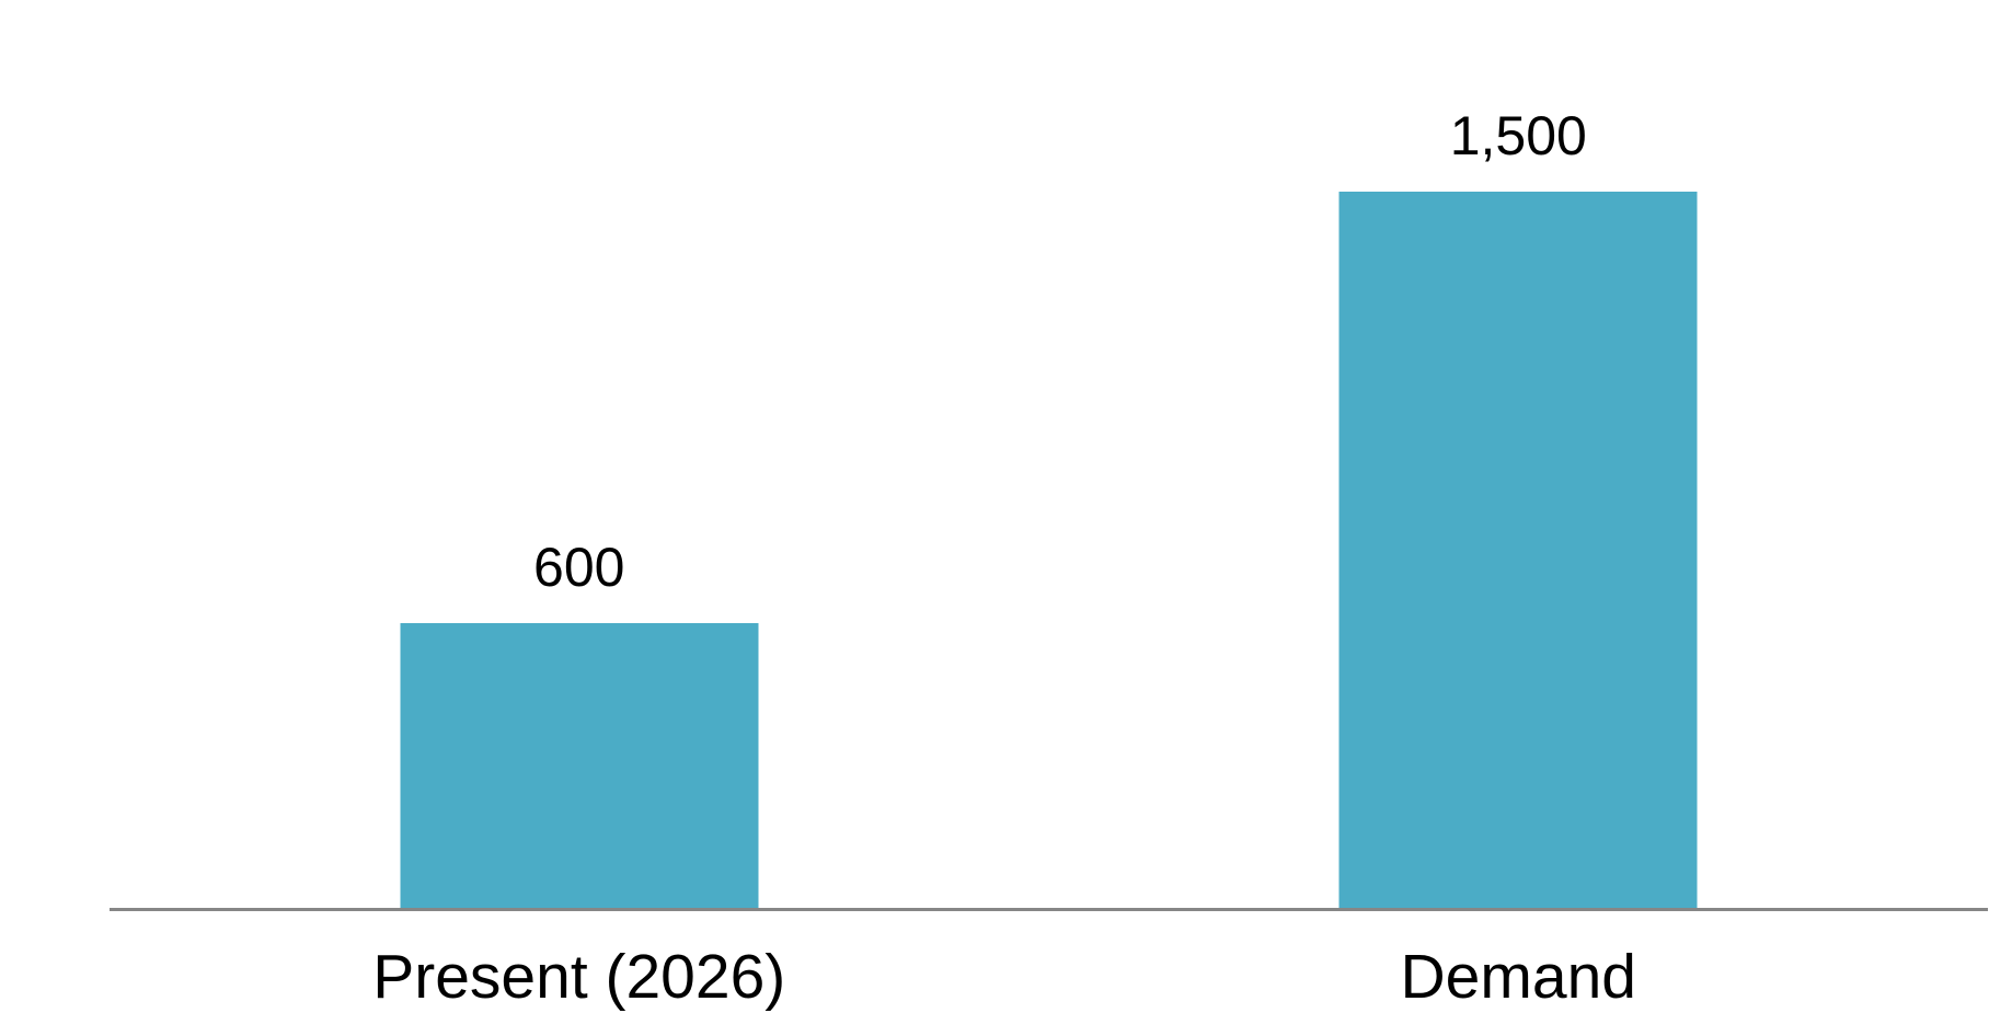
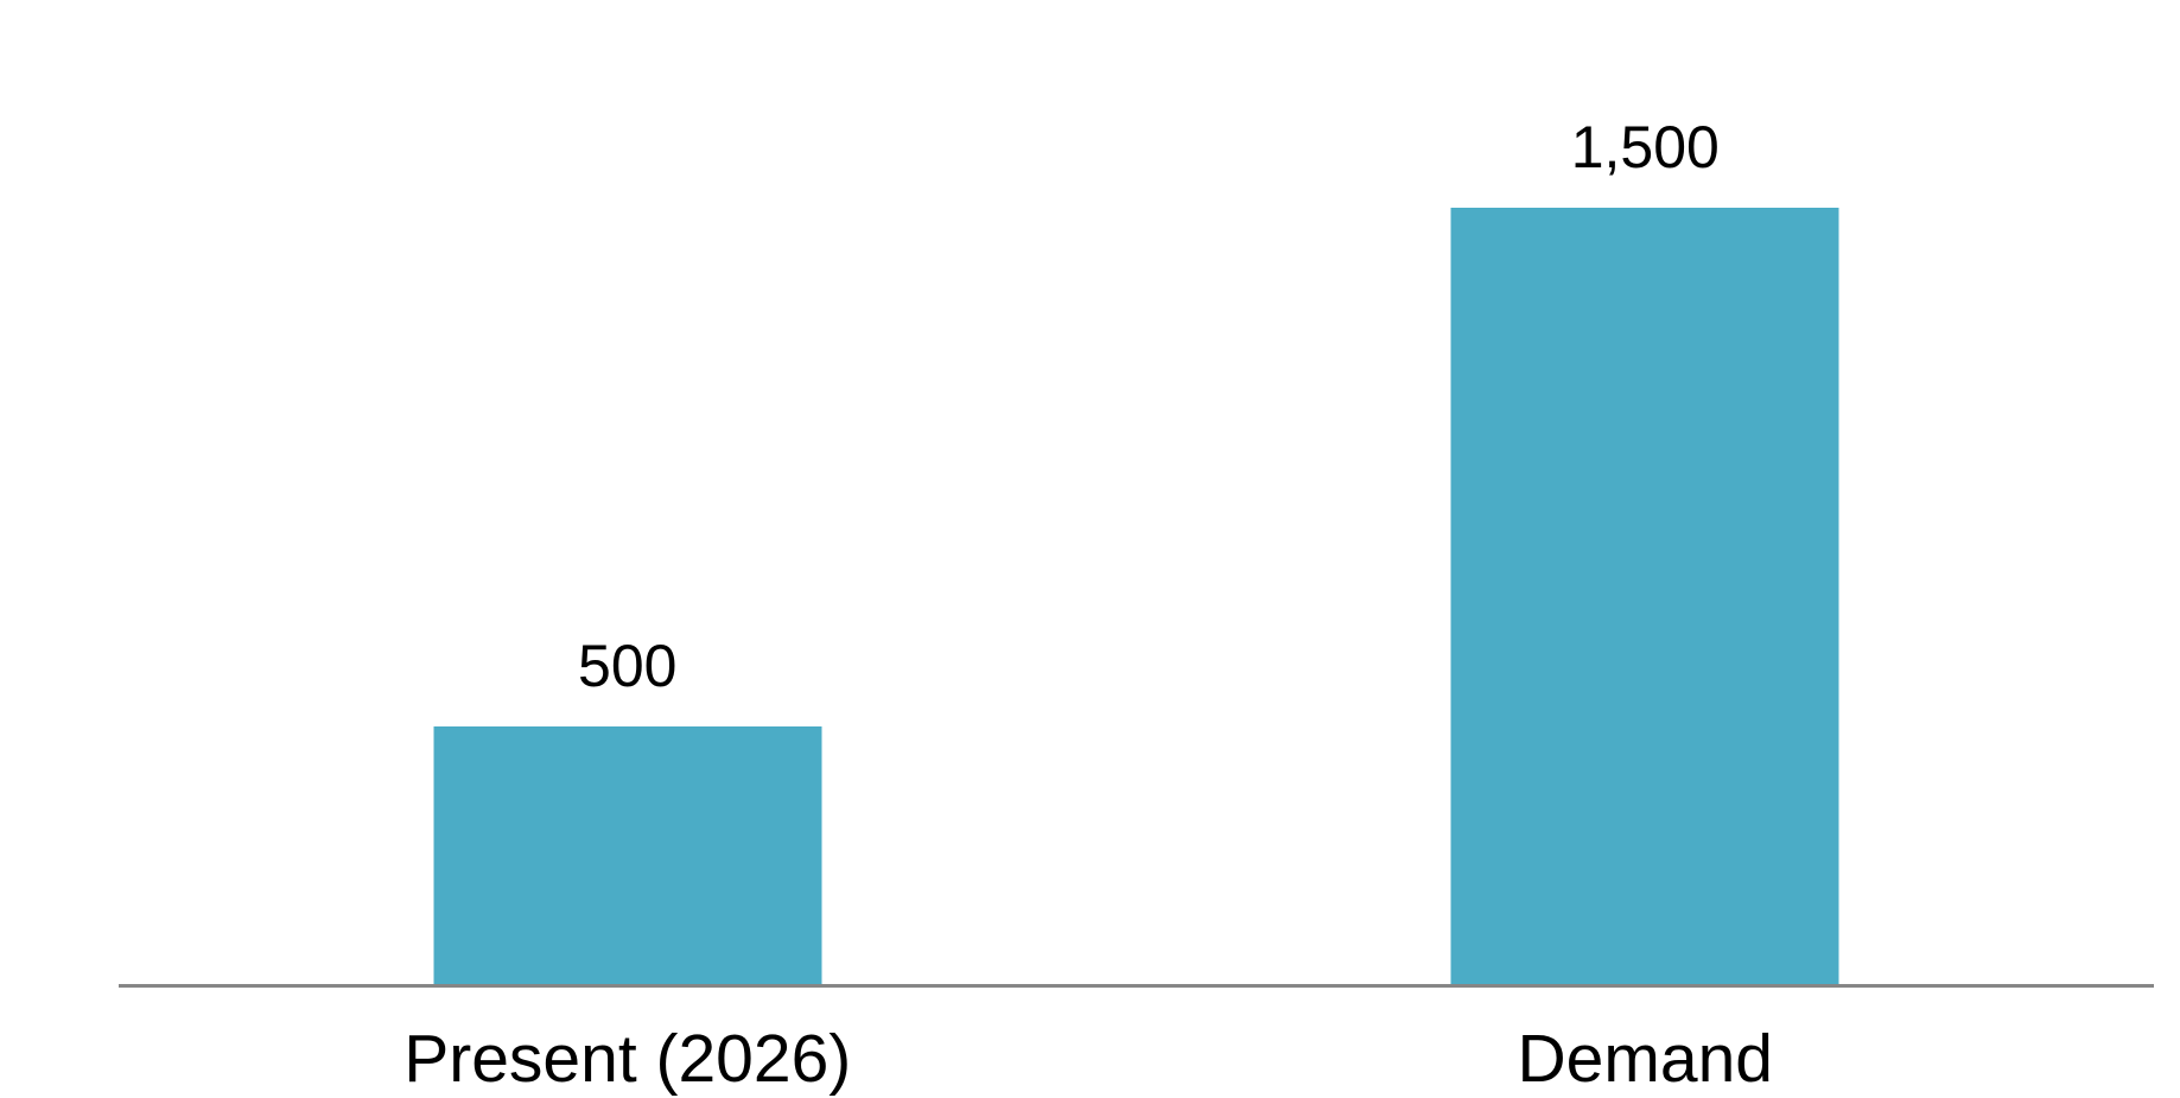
Present (2026): 600 -> 500
